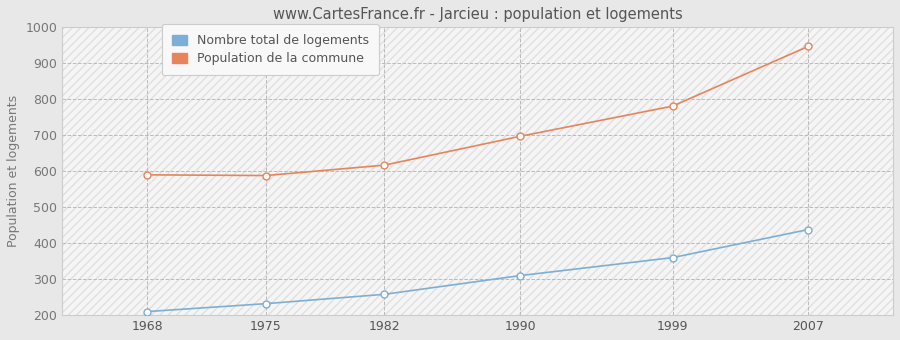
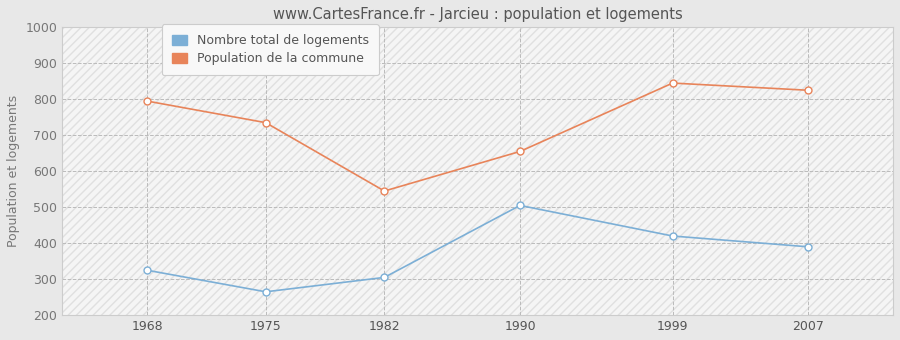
Nombre total de logements/1968: 210 -> 325
Population de la commune/1968: 590 -> 795
Nombre total de logements/1975: 232 -> 265
Population de la commune/1975: 588 -> 735
Nombre total de logements/1982: 258 -> 305
Population de la commune/1982: 617 -> 545
Nombre total de logements/1990: 310 -> 505
Population de la commune/1990: 697 -> 655
Nombre total de logements/1999: 360 -> 420
Population de la commune/1999: 781 -> 845
Nombre total de logements/2007: 438 -> 390
Population de la commune/2007: 947 -> 825
